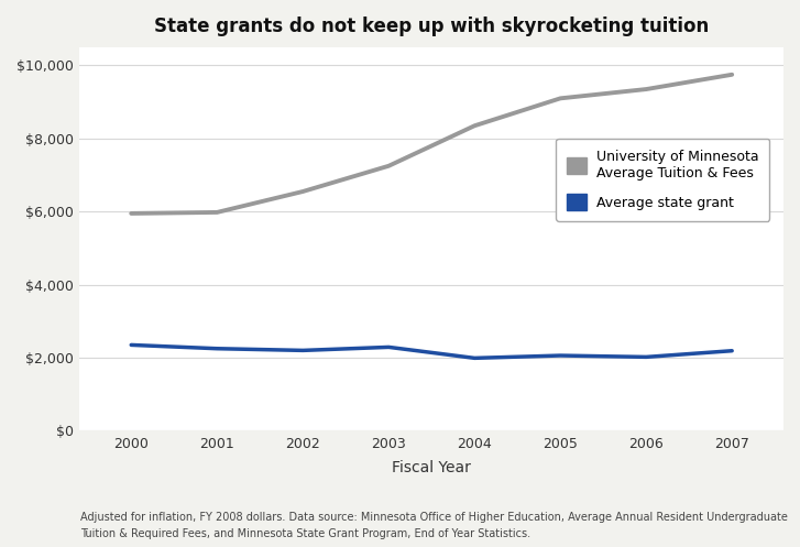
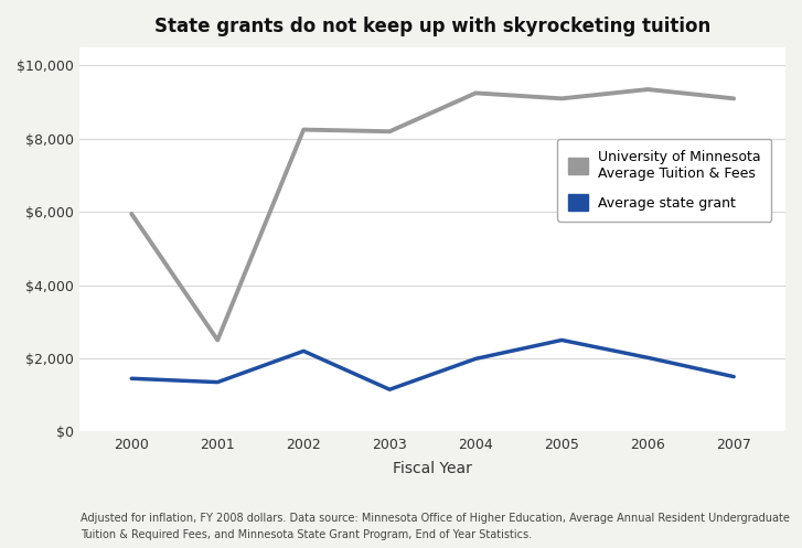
Average state grant/2000: $2,350 -> $1,450
University of Minnesota Average Tuition & Fees/2001: $5,980 -> $2,500
Average state grant/2001: $2,250 -> $1,350
University of Minnesota Average Tuition & Fees/2002: $6,550 -> $8,250
University of Minnesota Average Tuition & Fees/2003: $7,250 -> $8,200
Average state grant/2003: $2,290 -> $1,150
University of Minnesota Average Tuition & Fees/2004: $8,350 -> $9,250
Average state grant/2005: $2,060 -> $2,500
University of Minnesota Average Tuition & Fees/2007: $9,750 -> $9,100
Average state grant/2007: $2,190 -> $1,500
